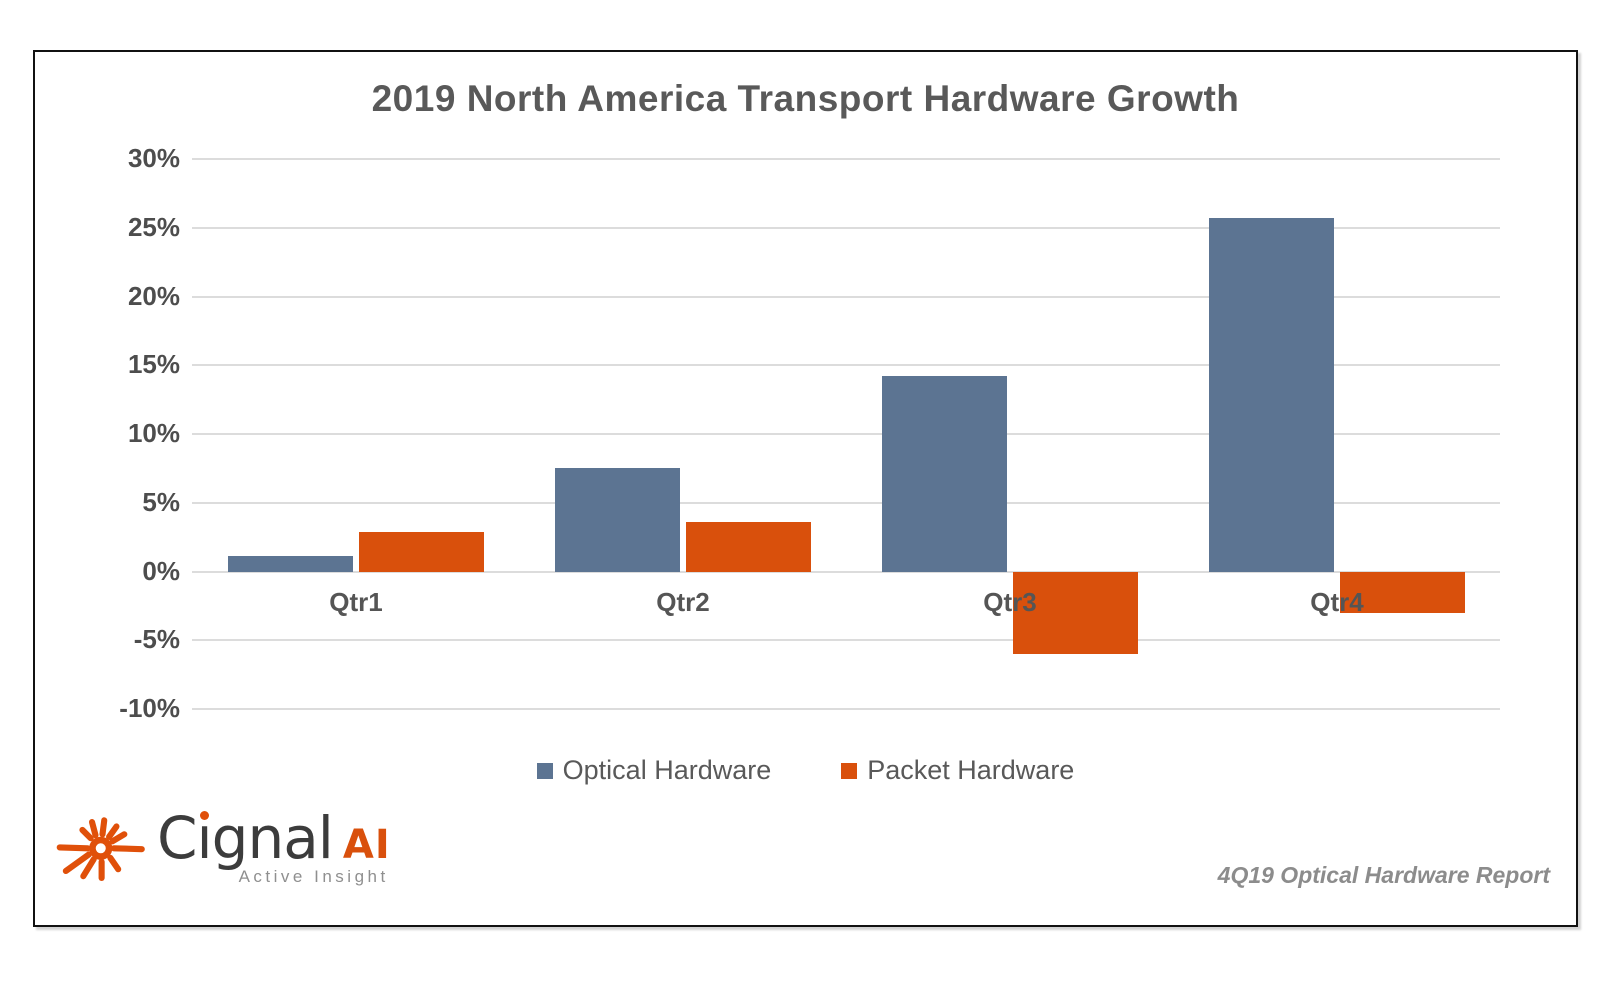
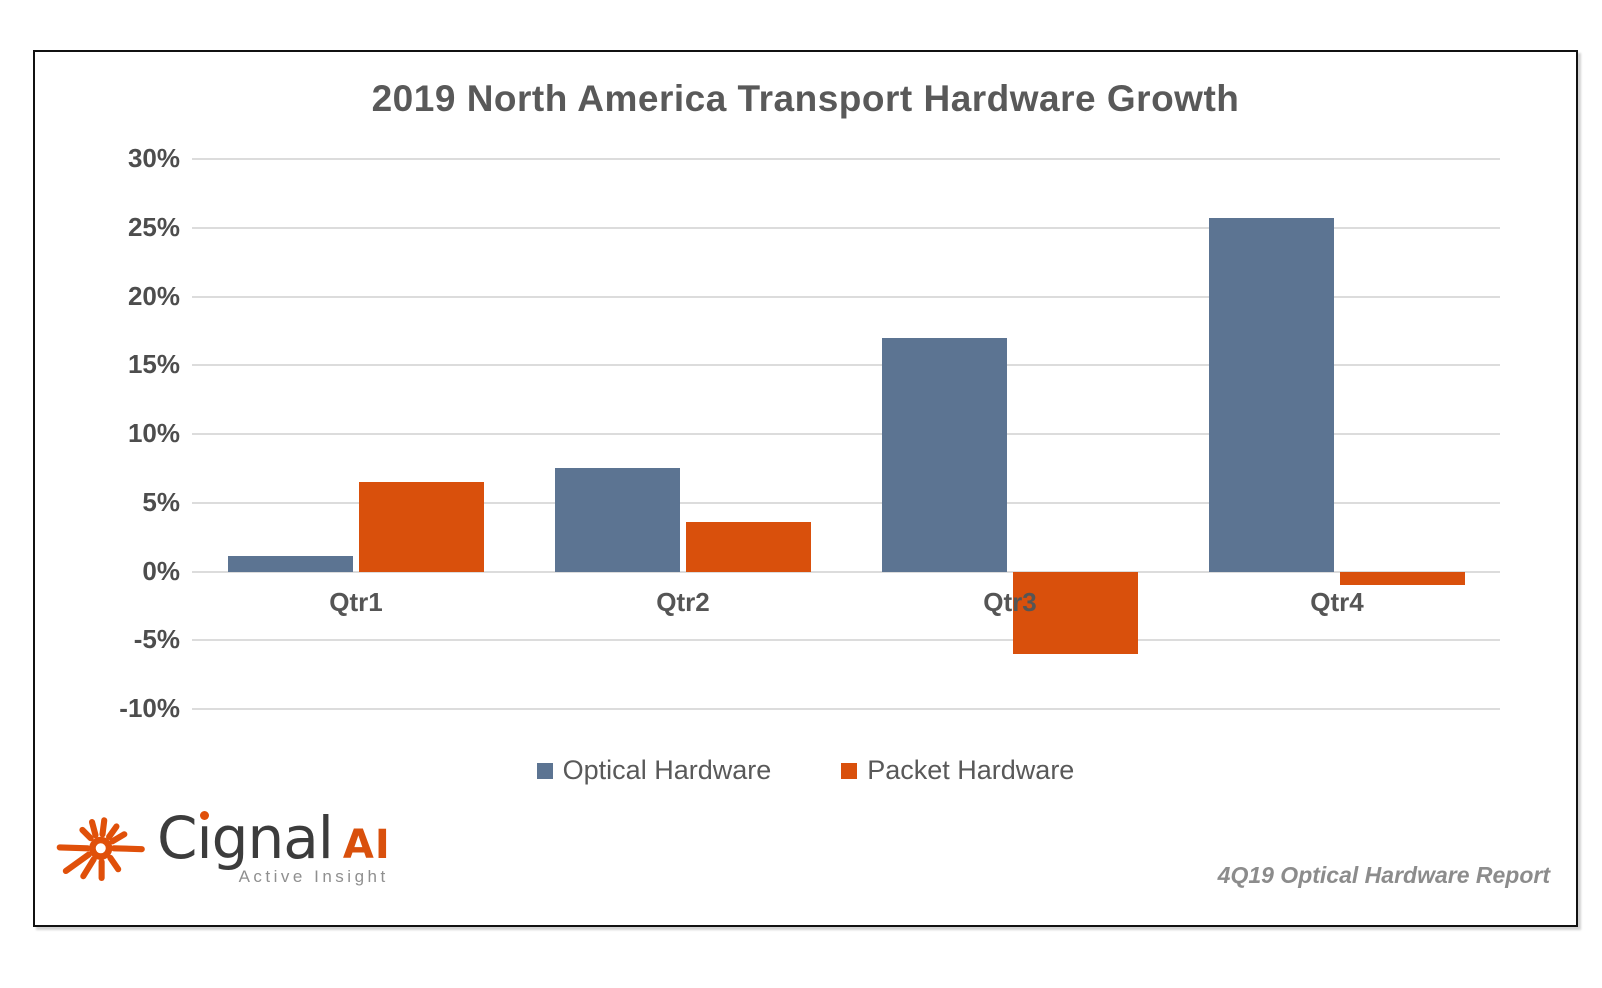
Packet Hardware/Qtr1: 2.9% -> 6.5%
Optical Hardware/Qtr3: 14.2% -> 17.0%
Packet Hardware/Qtr4: -3.0% -> -1.0%
